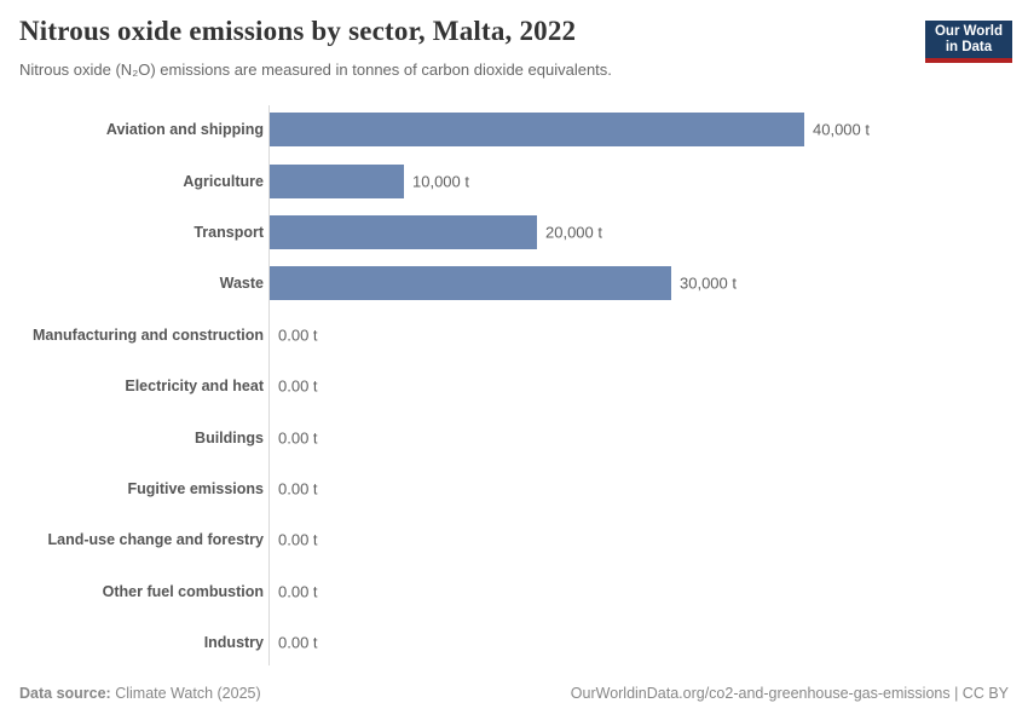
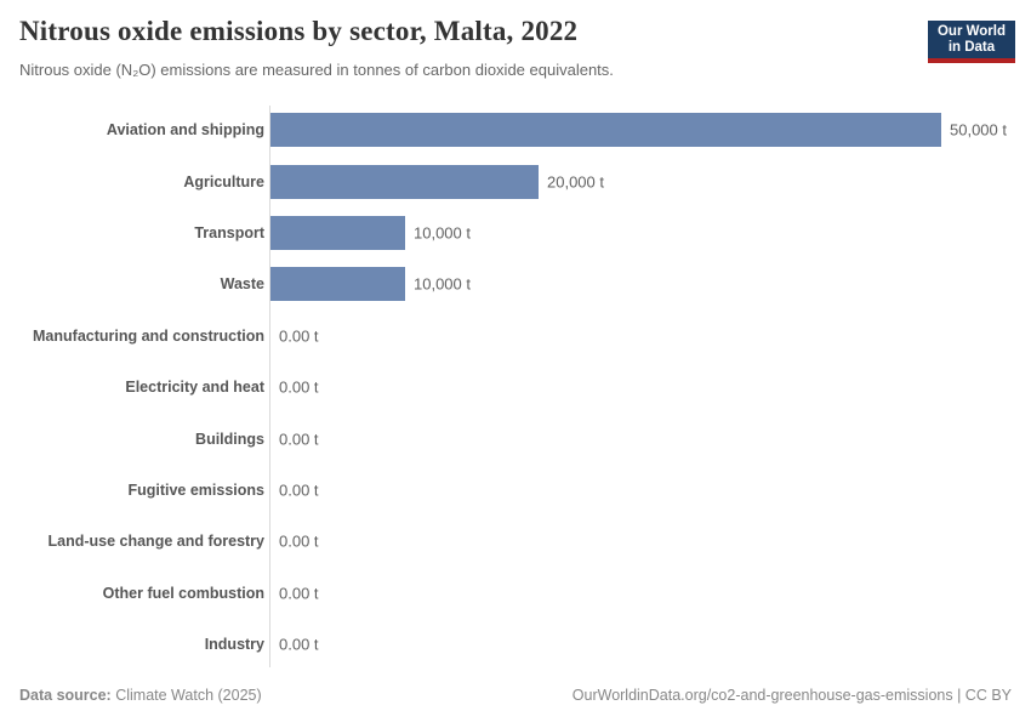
Aviation and shipping: 40,000 -> 50,000
Agriculture: 10,000 -> 20,000
Transport: 20,000 -> 10,000
Waste: 30,000 -> 10,000
